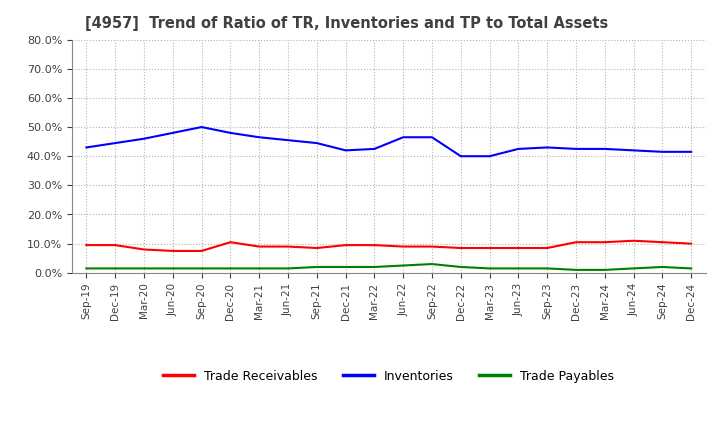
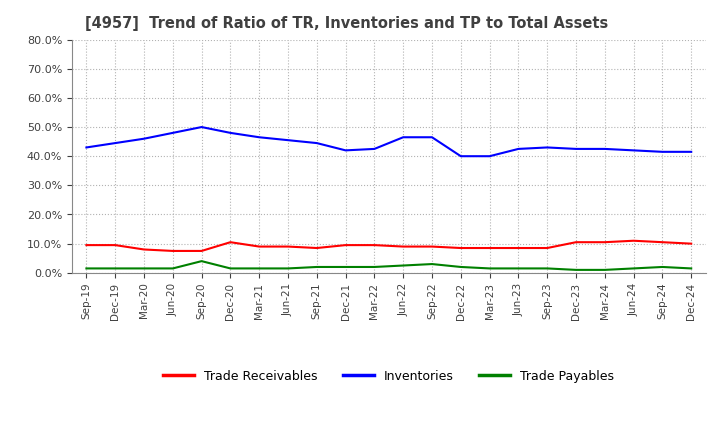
Trade Payables/Sep-20: 1.5% -> 4.0%
